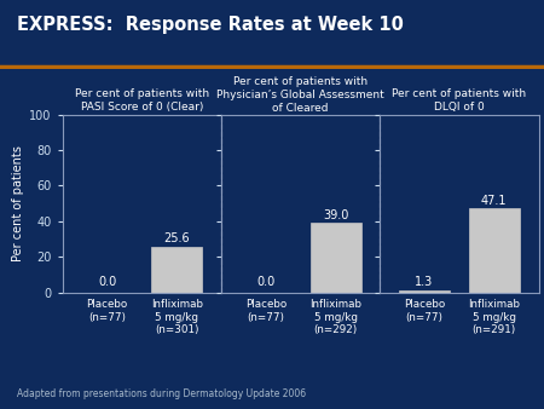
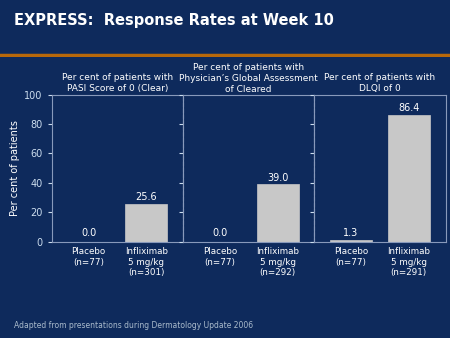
Infliximab 5 mg/kg (n=291): 47.1 -> 86.4
